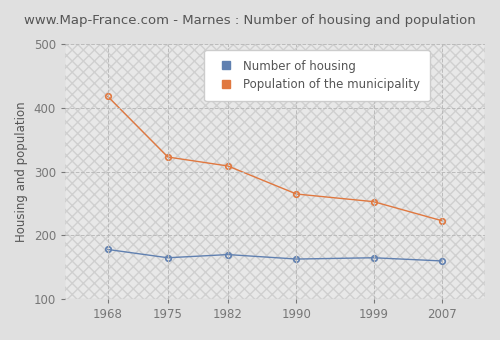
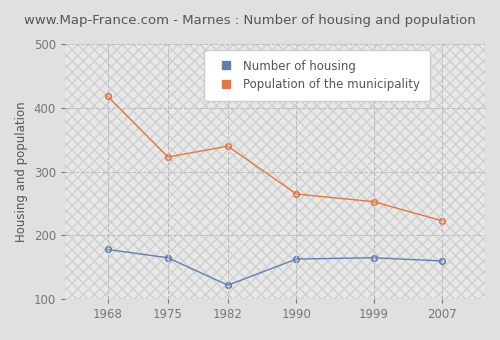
Number of housing/1982: 170 -> 122
Population of the municipality/1982: 309 -> 340
